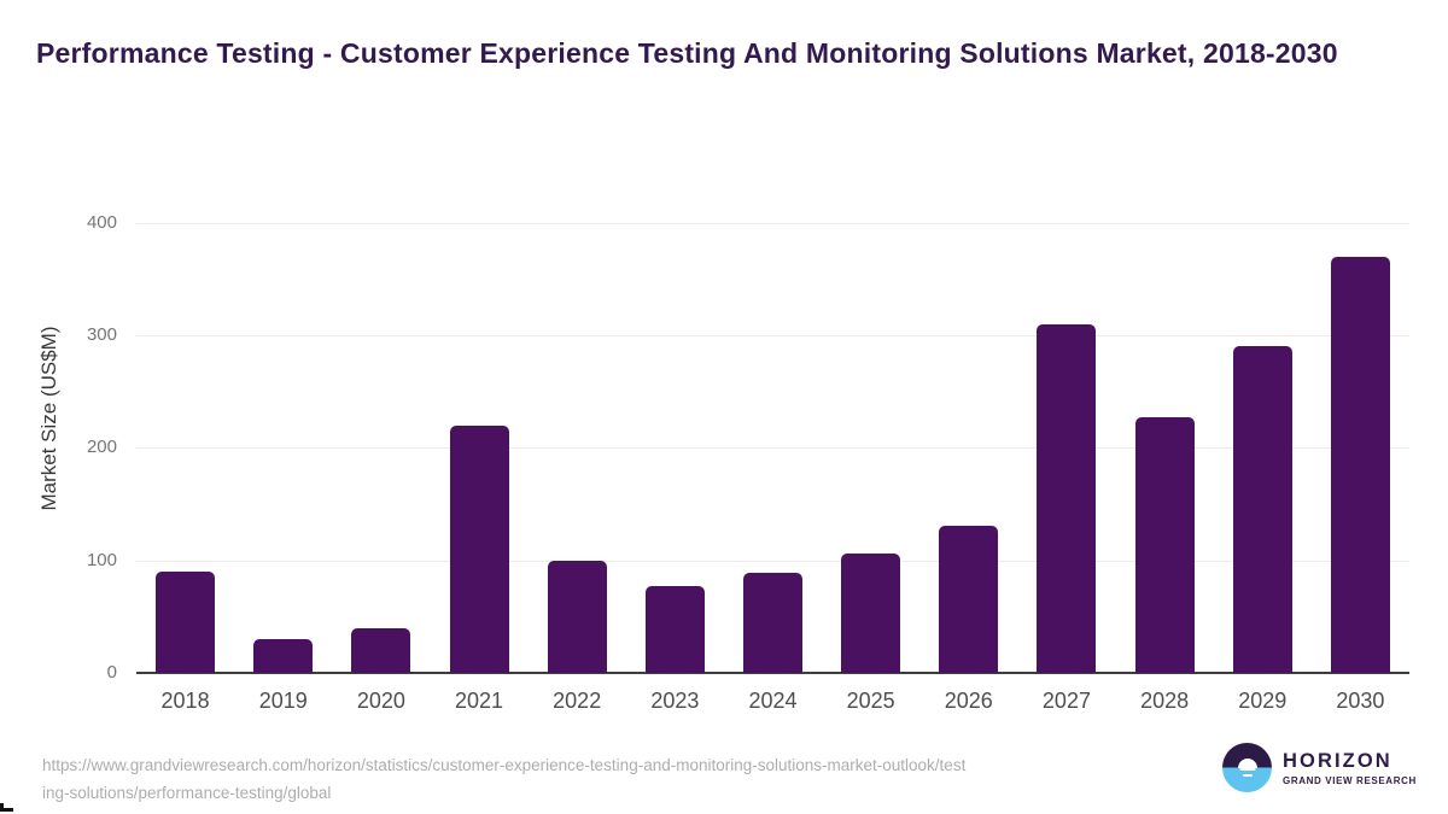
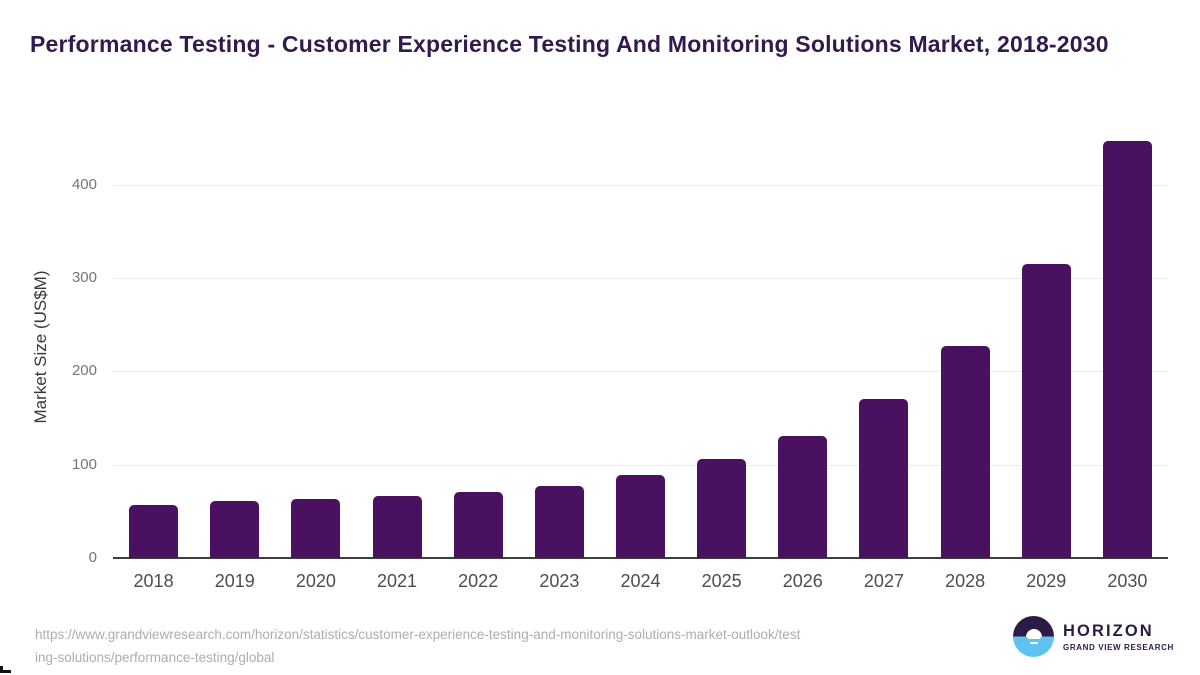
2018: 90 -> 60
2019: 30 -> 60
2020: 40 -> 60
2021: 220 -> 70
2022: 100 -> 70
2027: 310 -> 170
2029: 290 -> 320
2030: 370 -> 450
